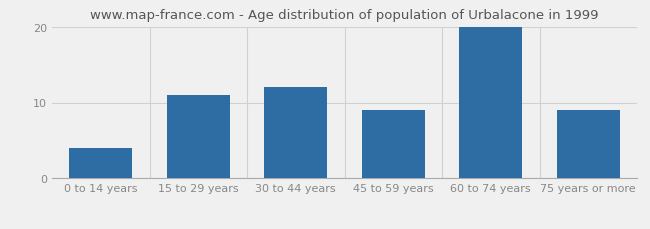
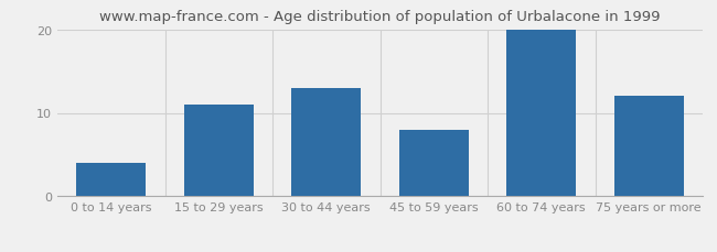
30 to 44 years: 12 -> 13
45 to 59 years: 9 -> 8
75 years or more: 9 -> 12
